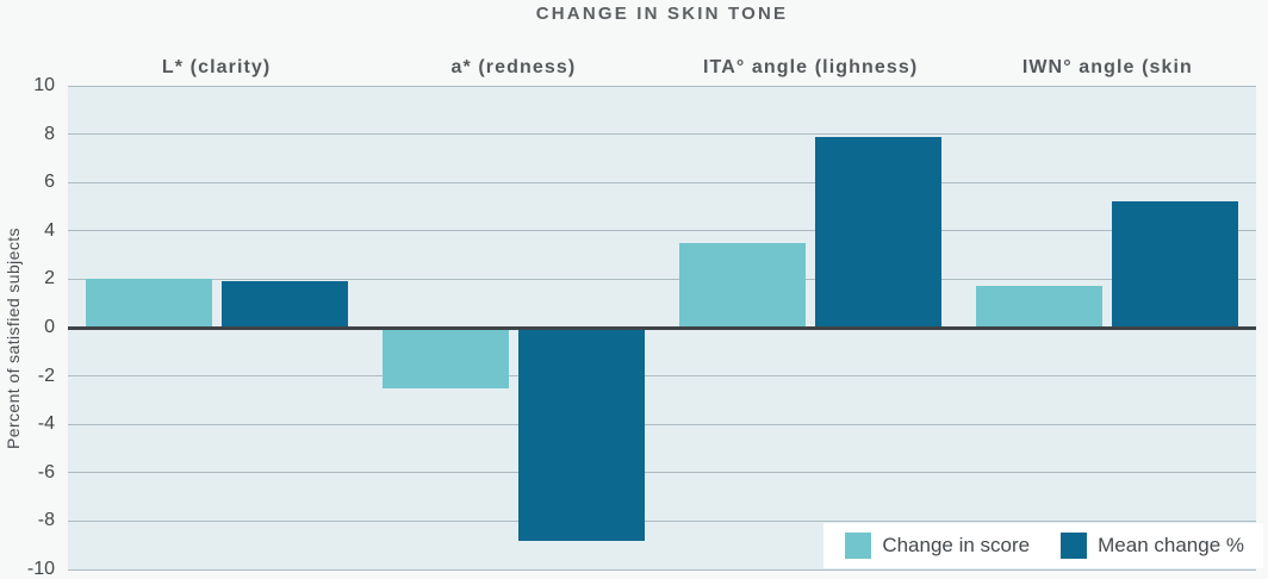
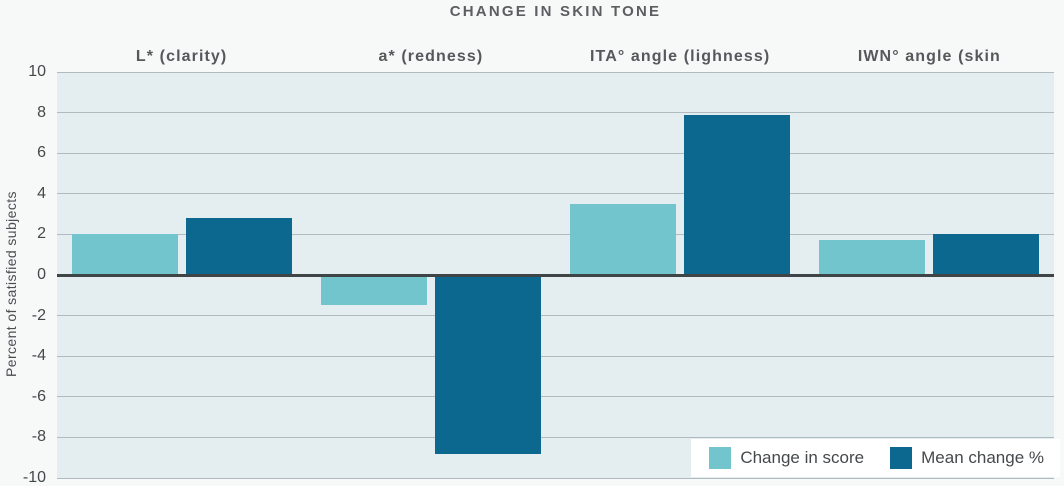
Mean change %/L* (clarity): 1.9 -> 2.8
Change in score/a* (redness): -2.5 -> -1.5
Mean change %/IWN° angle (skin: 5.2 -> 2.0
